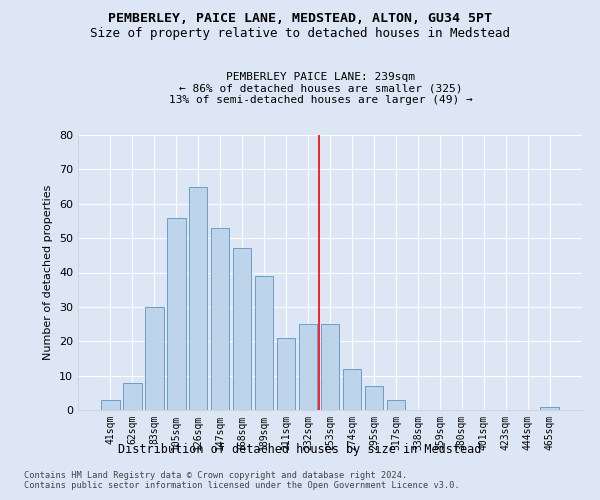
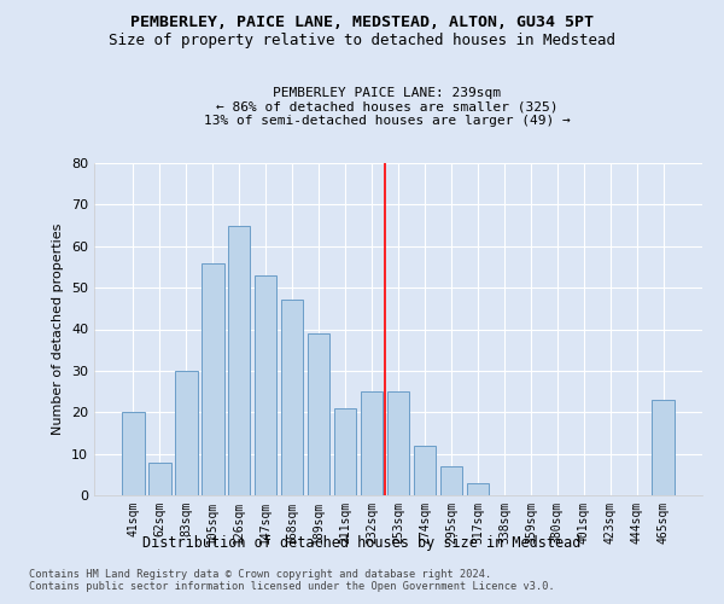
41sqm: 3 -> 20
465sqm: 1 -> 23
